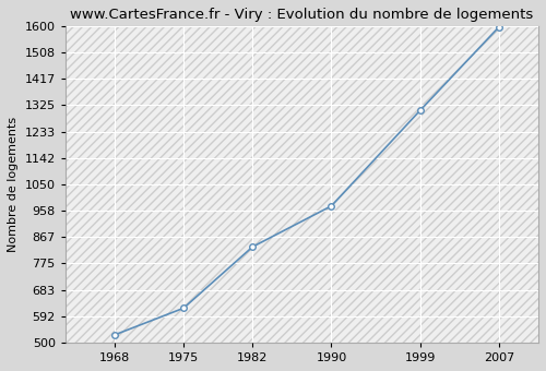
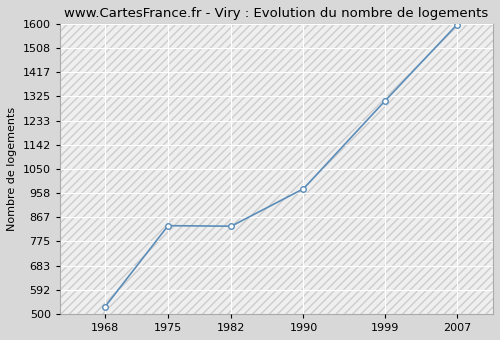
1975: 620 -> 835
